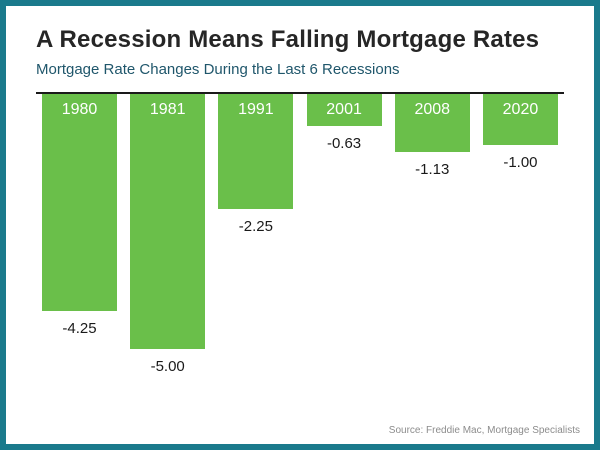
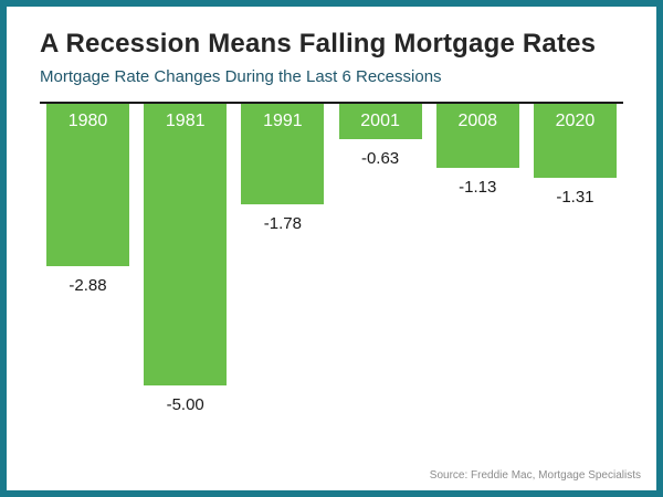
1980: -4.25 -> -2.88
1991: -2.25 -> -1.78
2020: -1.00 -> -1.31
